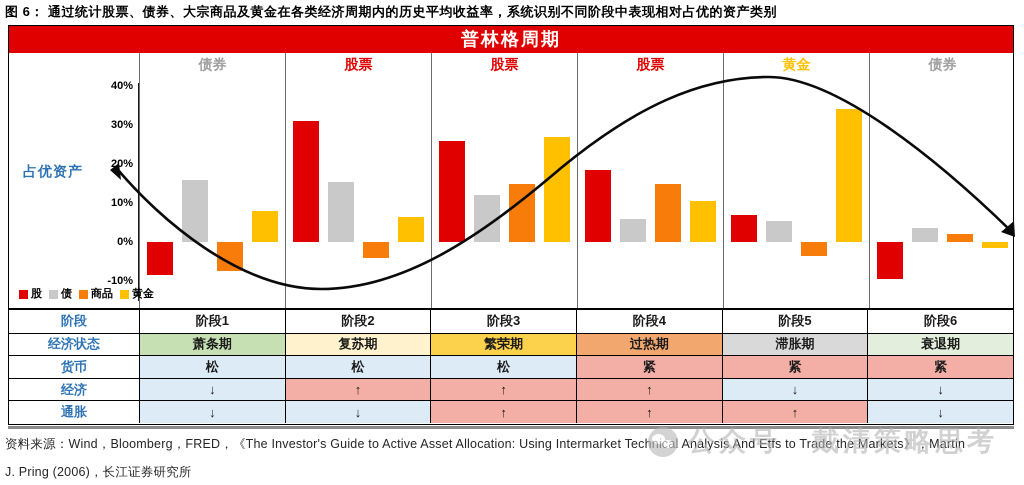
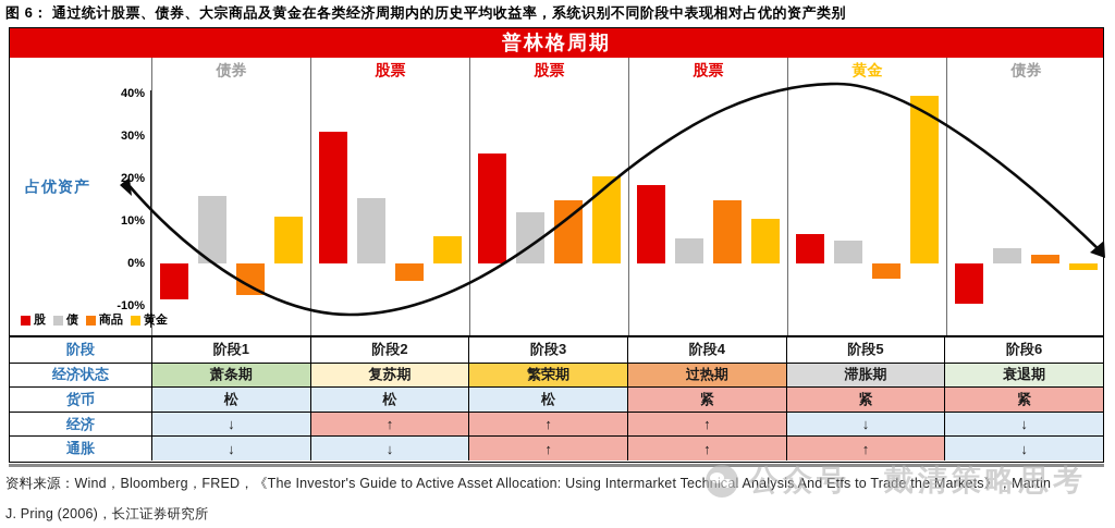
黄金/阶段1: 8% -> 11%
黄金/阶段3: 27% -> 20%
黄金/阶段5: 34% -> 40%
